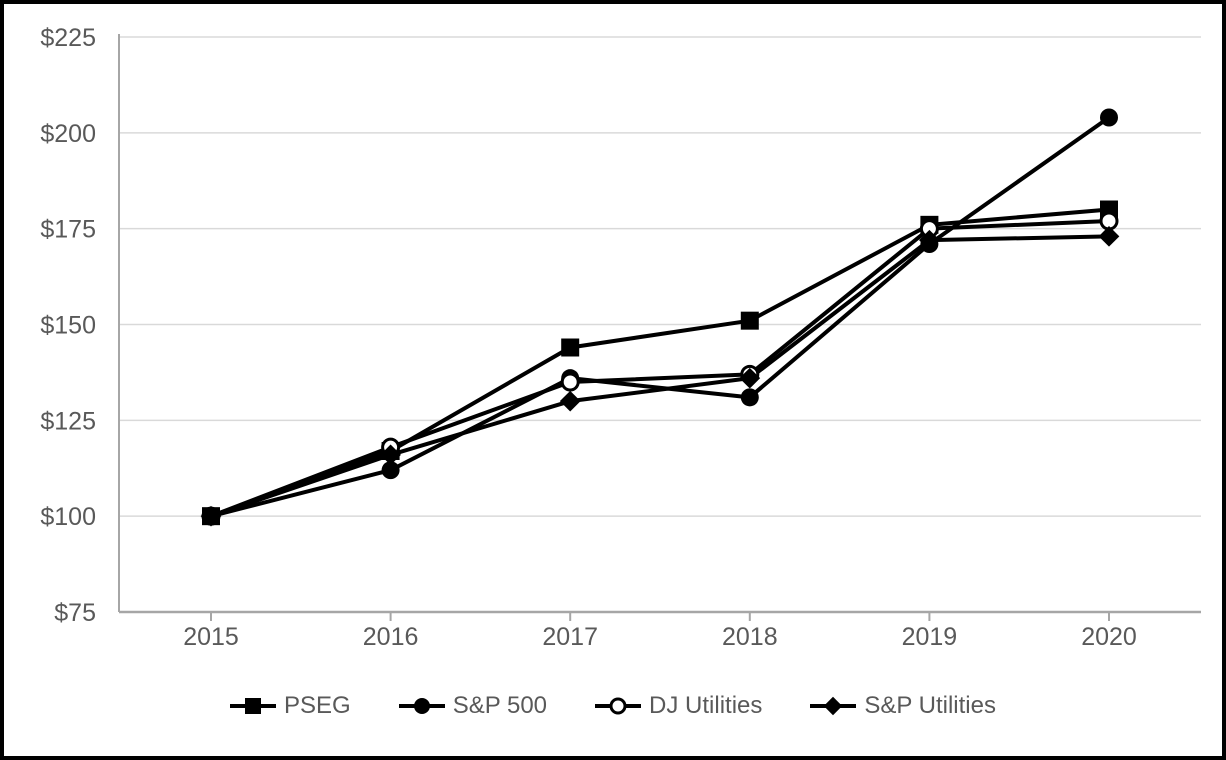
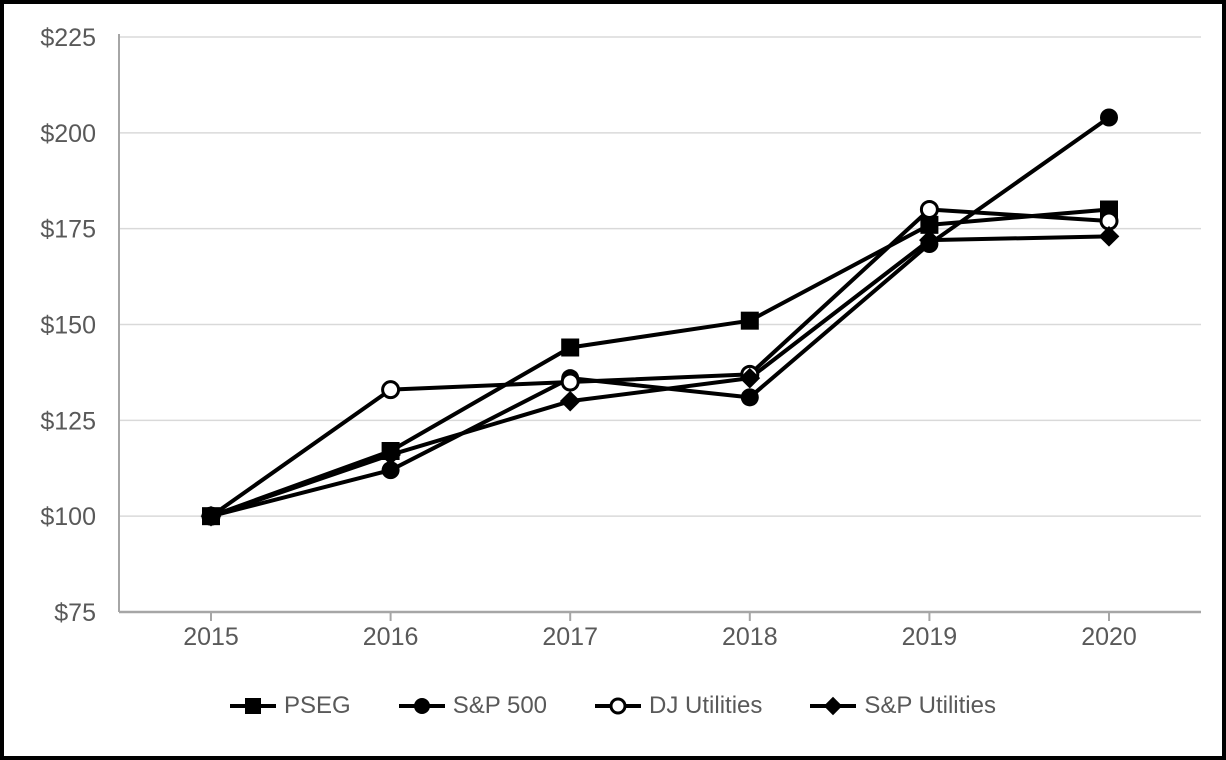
DJ Utilities/2016: $118 -> $133
DJ Utilities/2019: $175 -> $180
